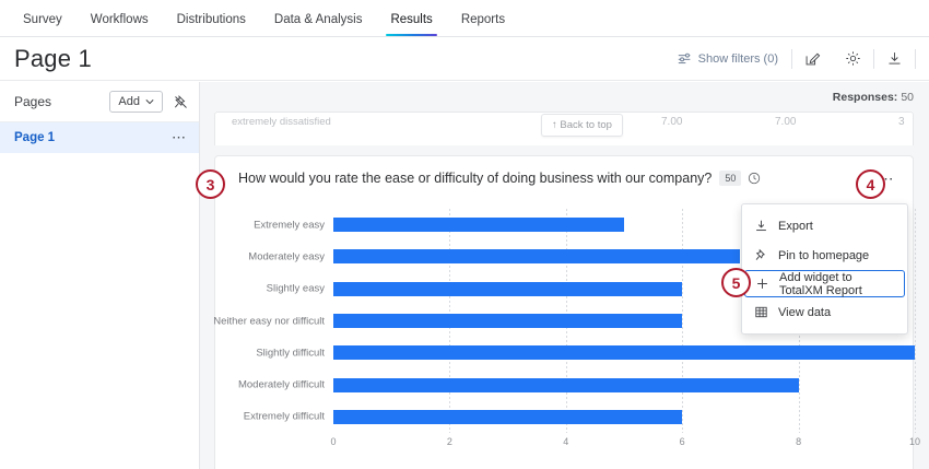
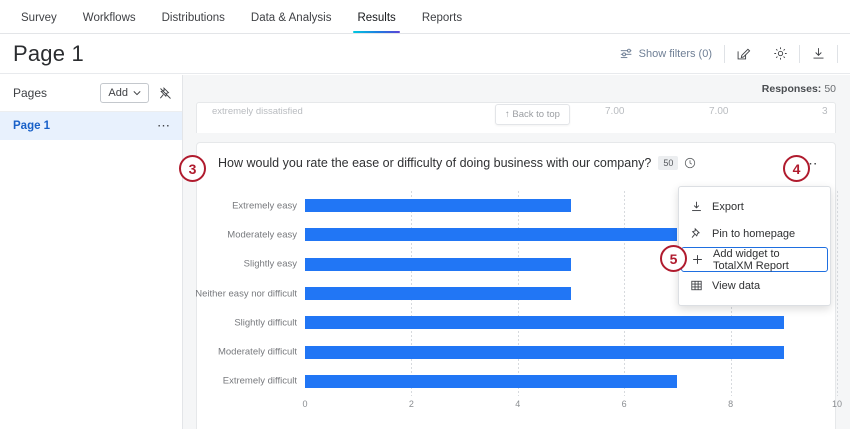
Slightly easy: 6 -> 5
Neither easy nor difficult: 6 -> 5
Slightly difficult: 10 -> 9
Moderately difficult: 8 -> 9
Extremely difficult: 6 -> 7
